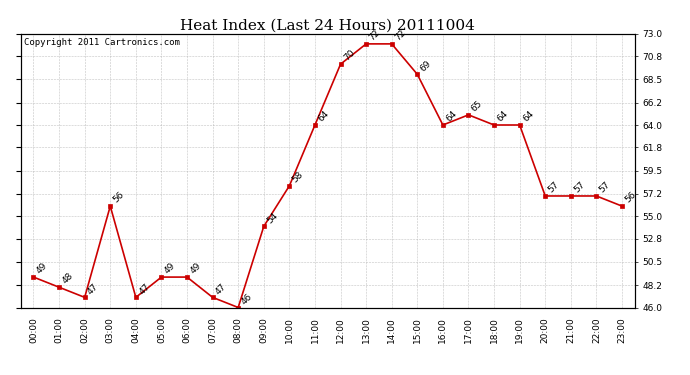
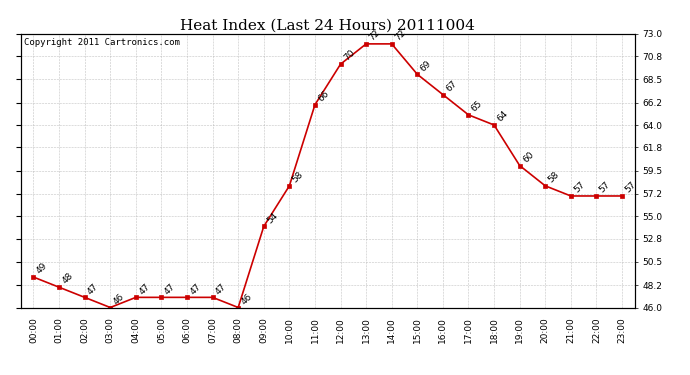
03:00: 56 -> 46
05:00: 49 -> 47
06:00: 49 -> 47
11:00: 64 -> 66
16:00: 64 -> 67
19:00: 64 -> 60
20:00: 57 -> 58
23:00: 56 -> 57
